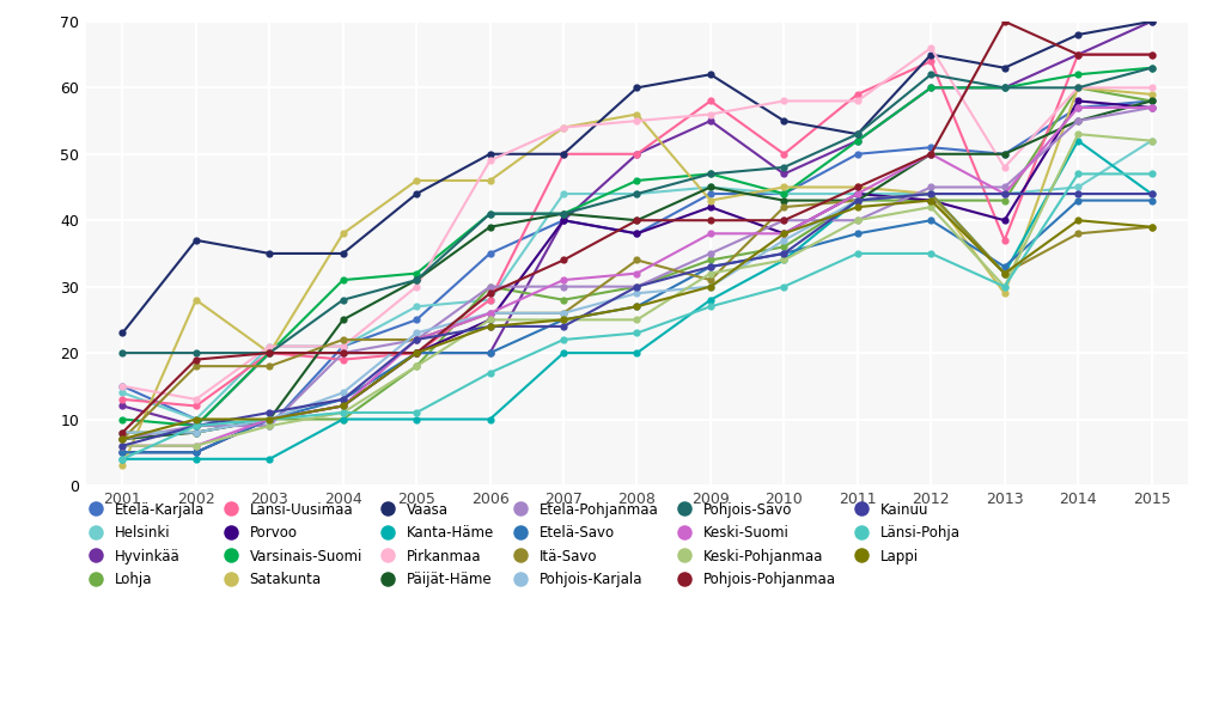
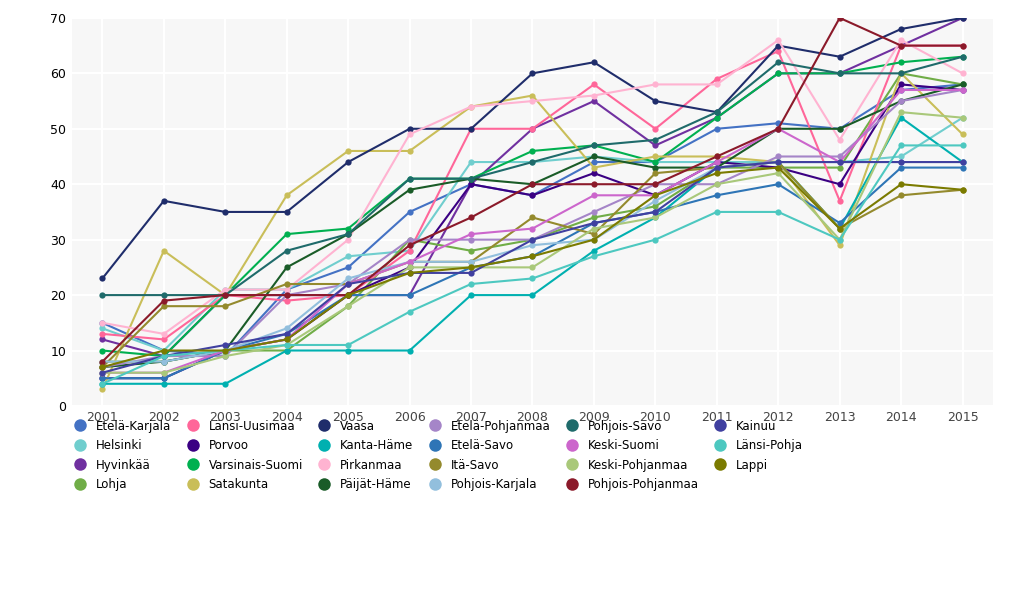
Pirkanmaa/2014: 60 -> 66
Satakunta/2015: 59 -> 49
